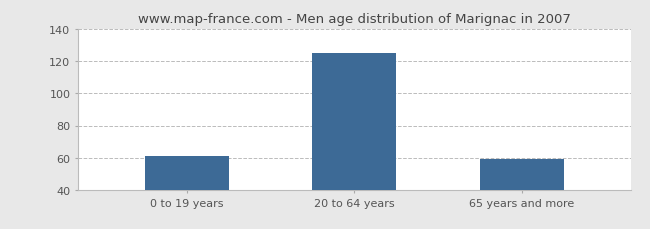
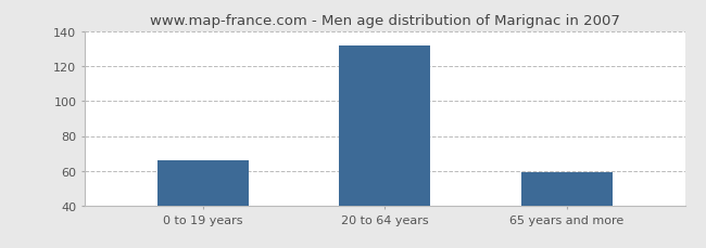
0 to 19 years: 61 -> 66
20 to 64 years: 125 -> 132
